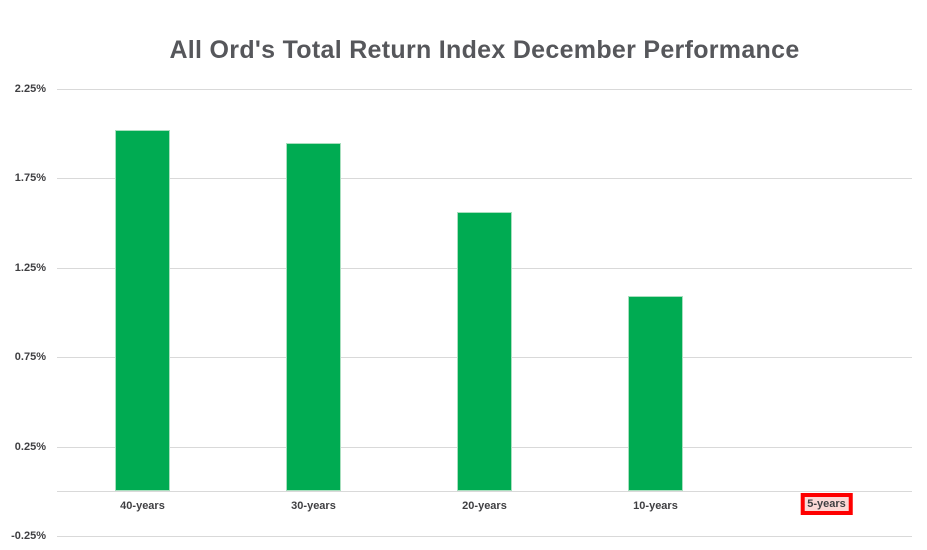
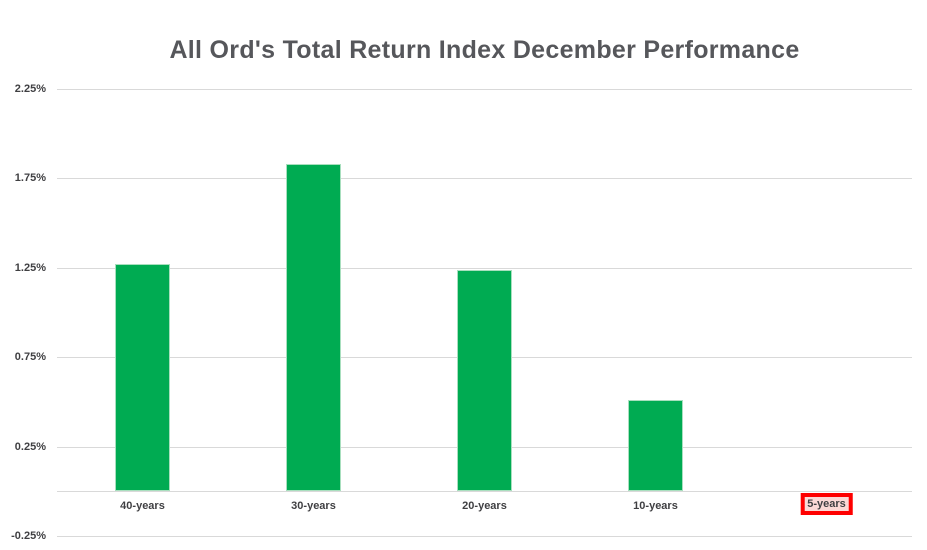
40-years: 2.02% -> 1.27%
30-years: 1.95% -> 1.83%
20-years: 1.56% -> 1.24%
10-years: 1.09% -> 0.51%
